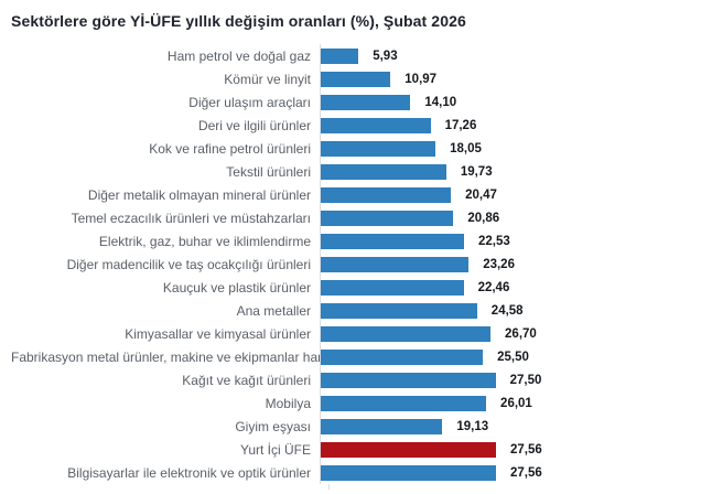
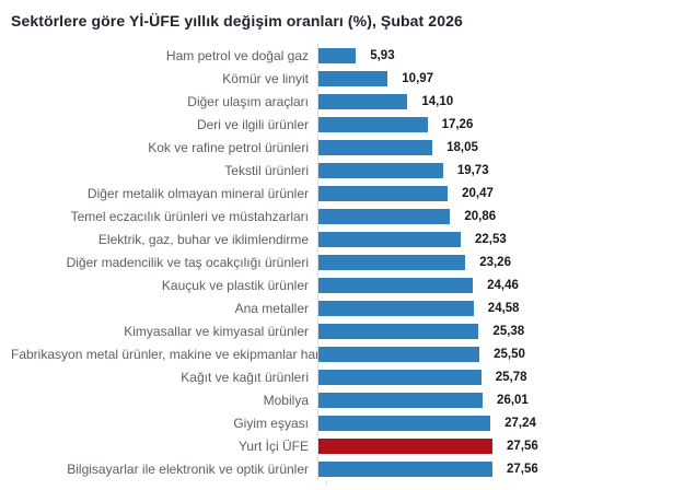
Kauçuk ve plastik ürünler: 22,46 -> 24,46
Kimyasallar ve kimyasal ürünler: 26,70 -> 25,38
Kağıt ve kağıt ürünleri: 27,50 -> 25,78
Giyim eşyası: 19,13 -> 27,24
